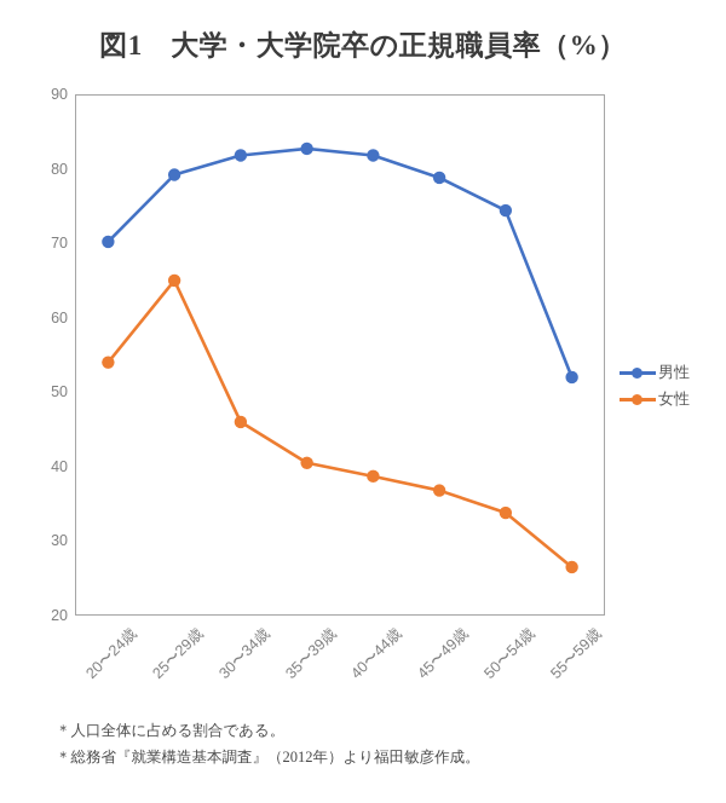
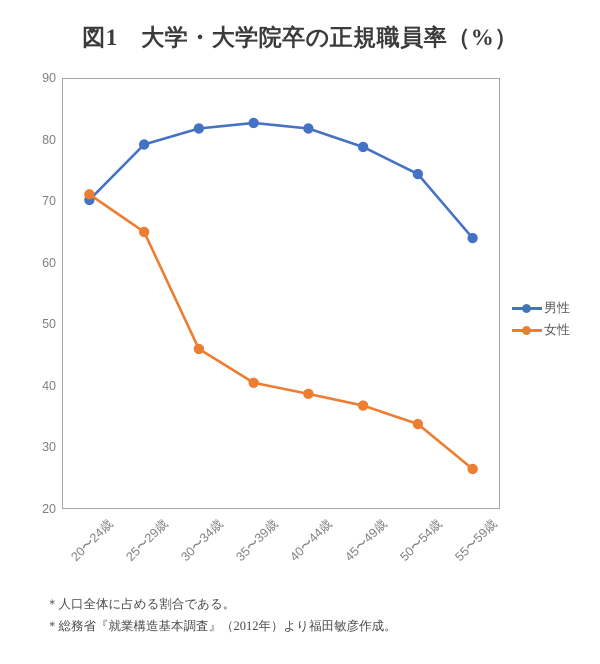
女性/20〜24歳: 54 -> 71
男性/55〜59歳: 52 -> 64
